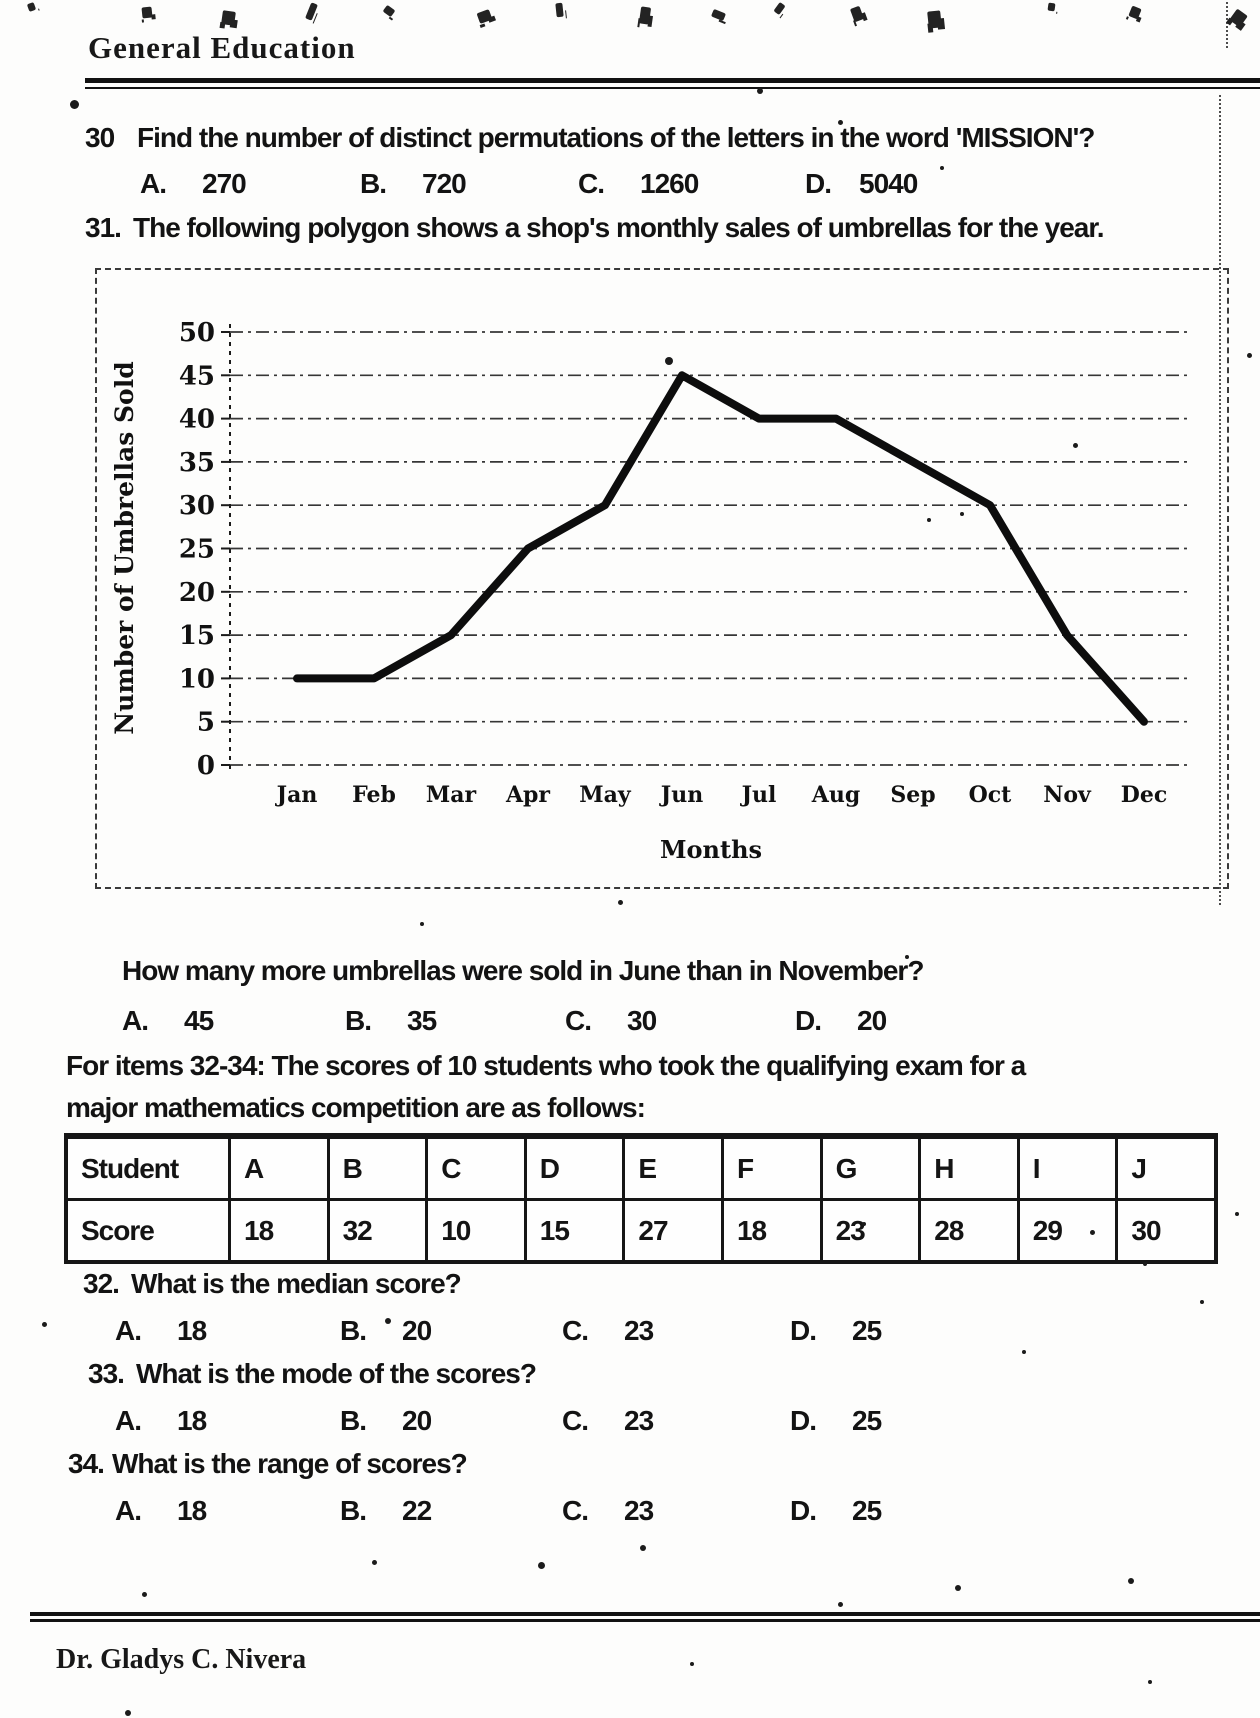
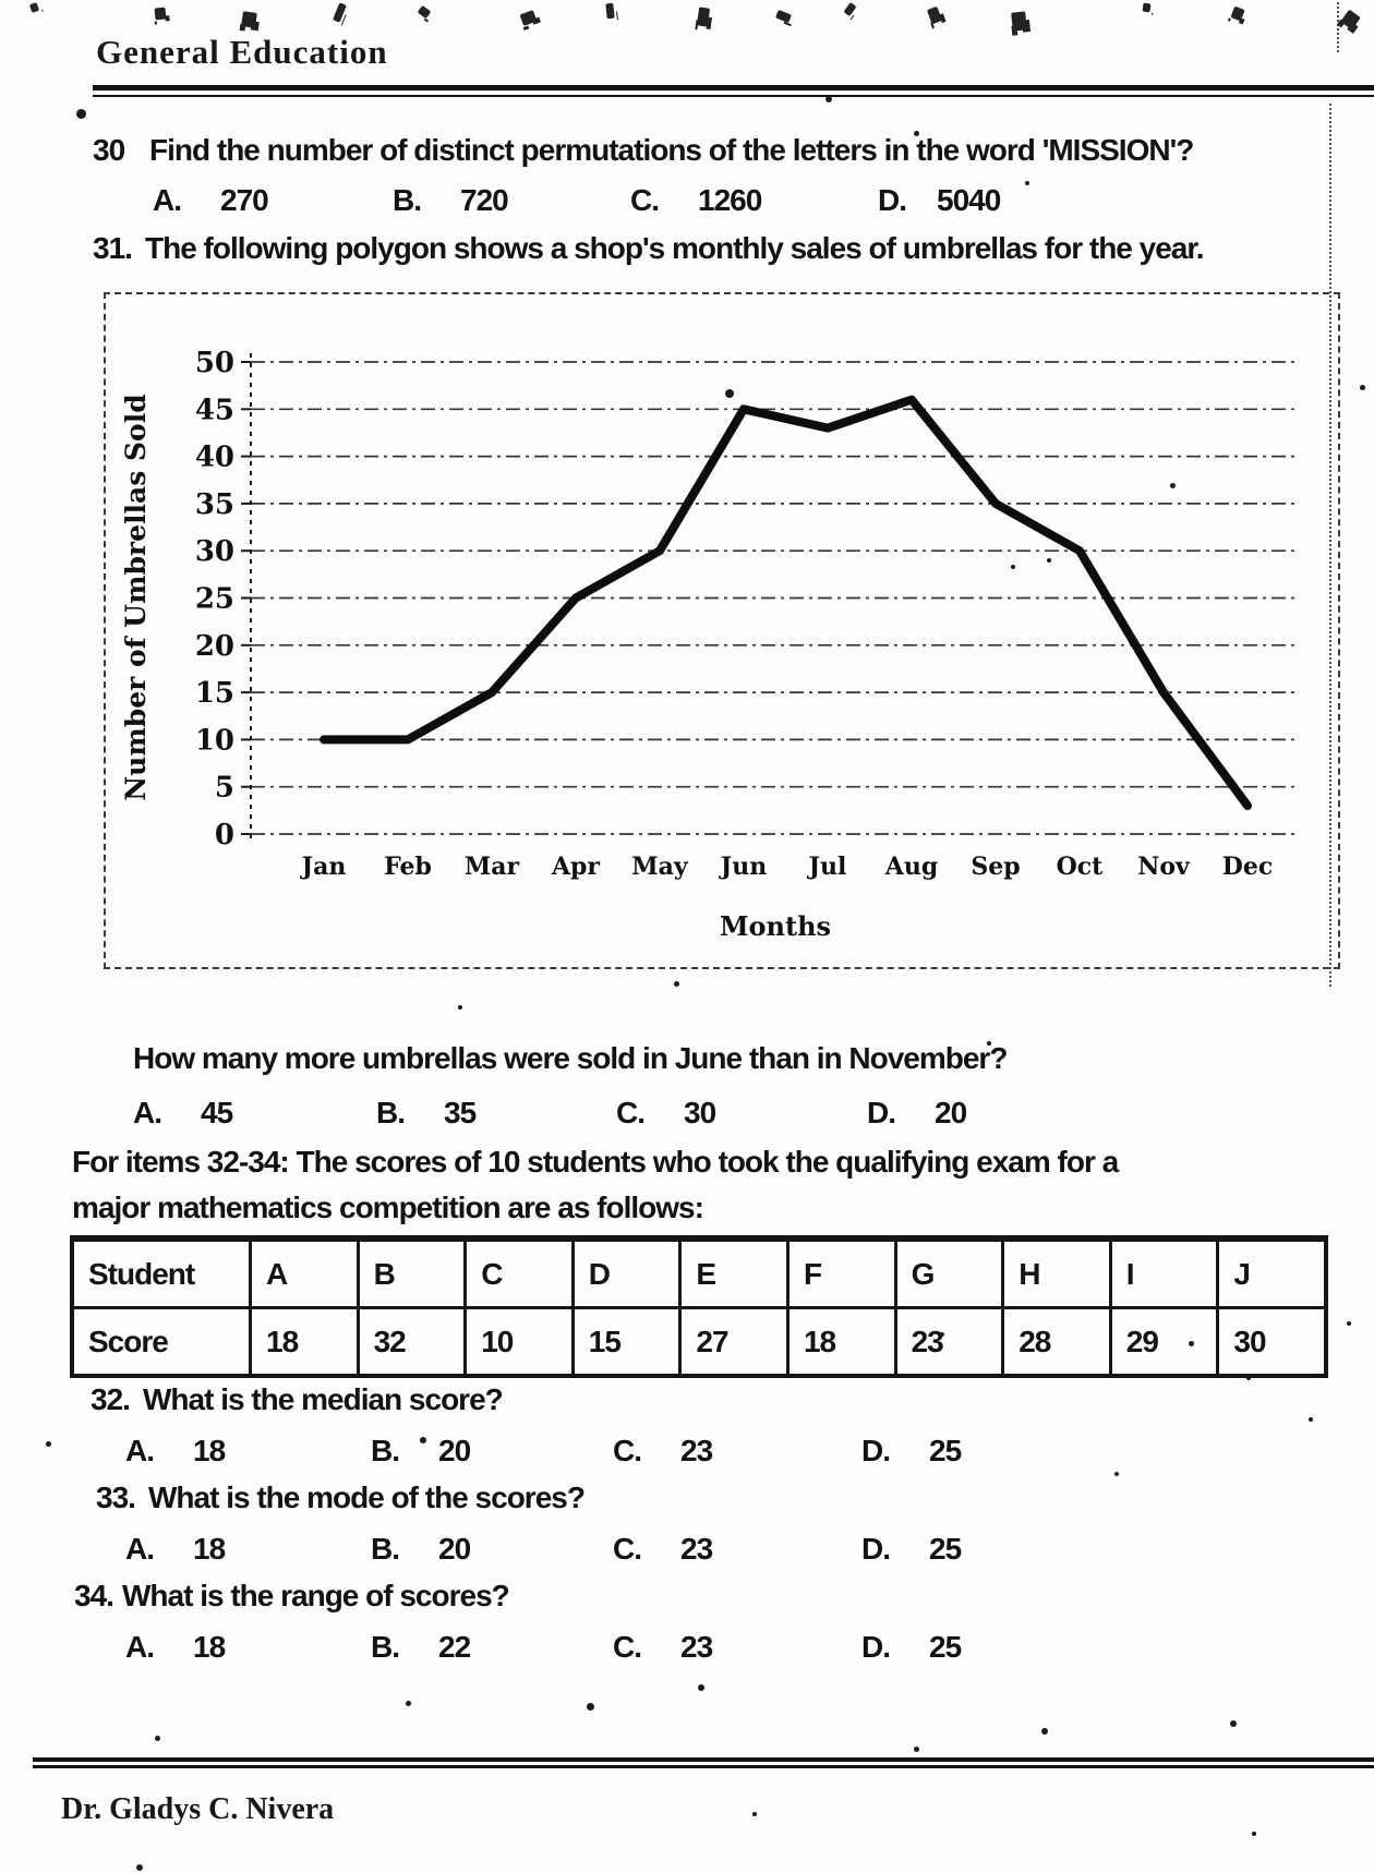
Jul: 40 -> 43
Aug: 40 -> 46
Dec: 5 -> 3
